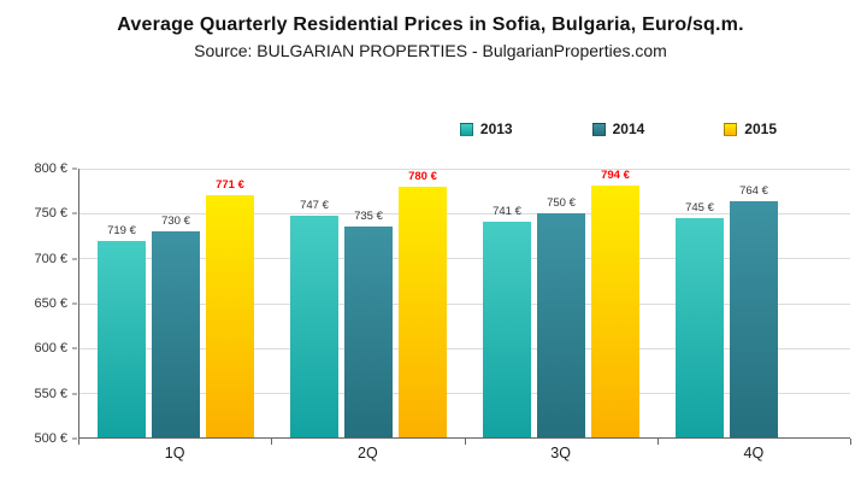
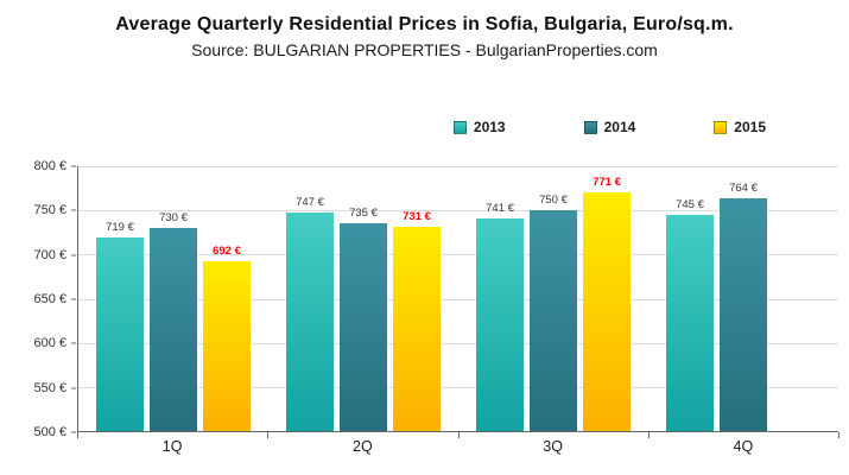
2015/1Q: 771 -> 692
2015/2Q: 780 -> 731
2015/3Q: 794 -> 771
